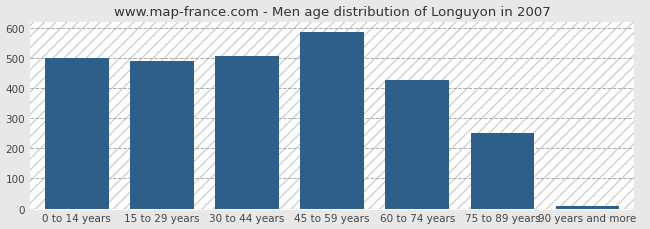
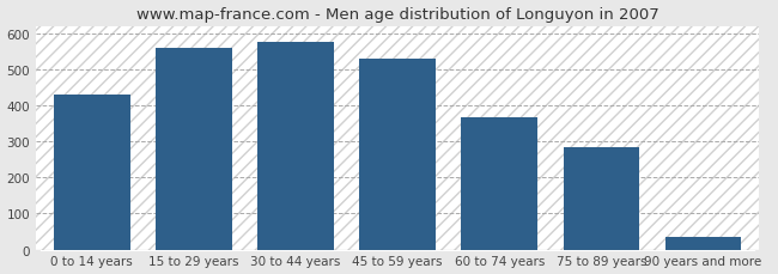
0 to 14 years: 500 -> 430
15 to 29 years: 490 -> 560
30 to 44 years: 505 -> 575
45 to 59 years: 585 -> 530
60 to 74 years: 427 -> 365
75 to 89 years: 252 -> 285
90 years and more: 10 -> 35
